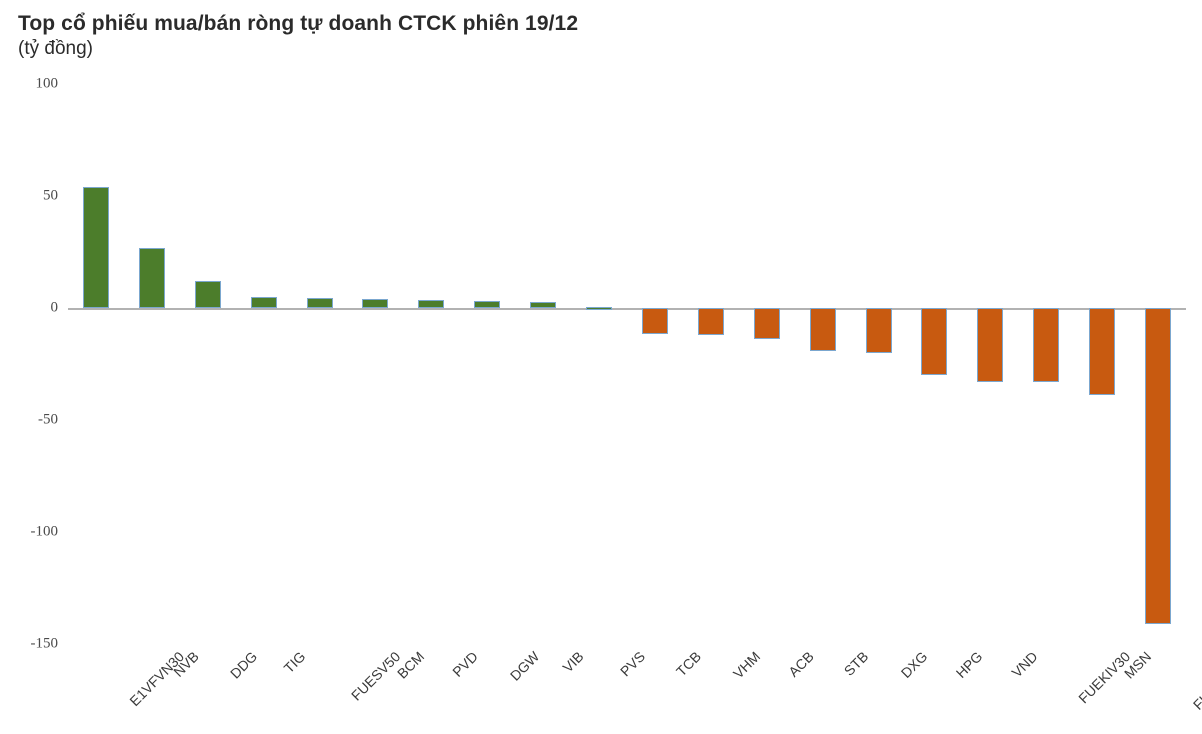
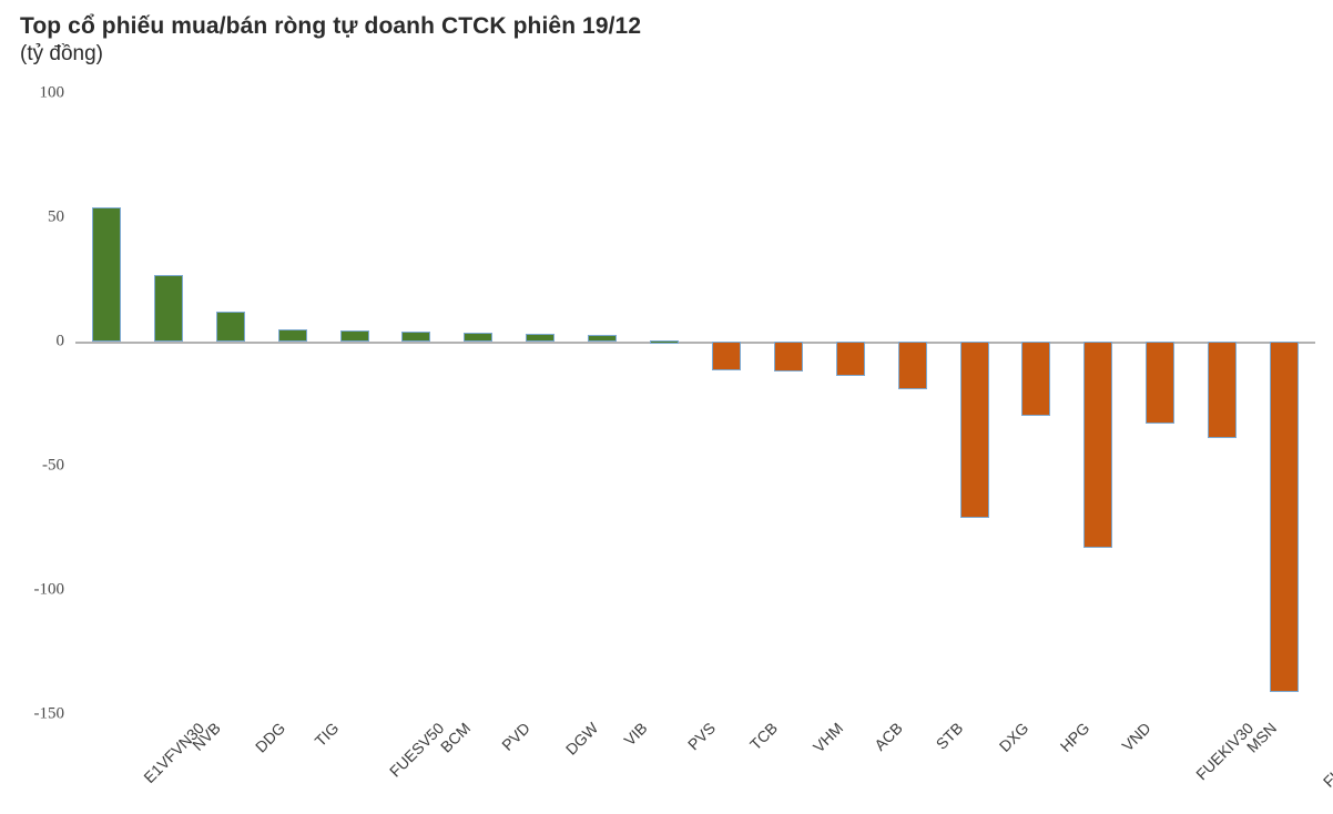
DXG: -20 -> -71
VND: -33 -> -83
